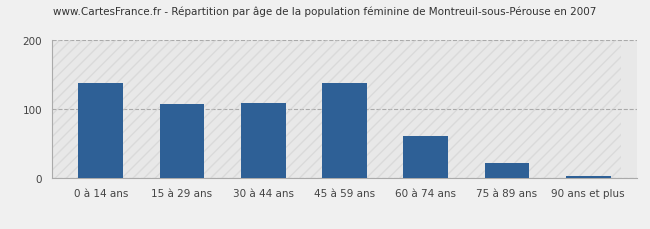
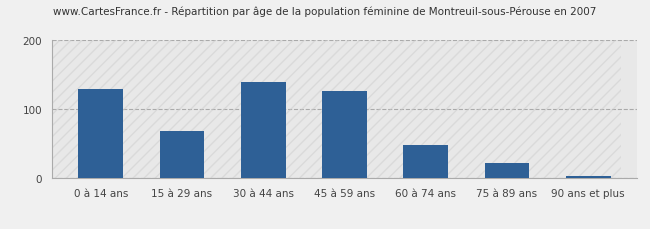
0 à 14 ans: 138 -> 130
15 à 29 ans: 108 -> 68
30 à 44 ans: 110 -> 140
45 à 59 ans: 138 -> 127
60 à 74 ans: 62 -> 48
